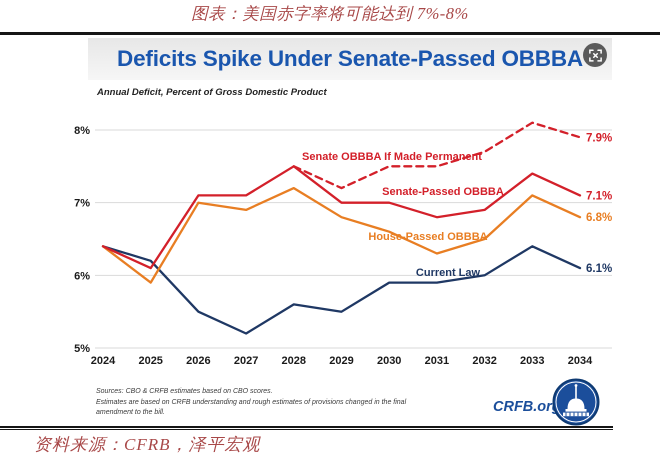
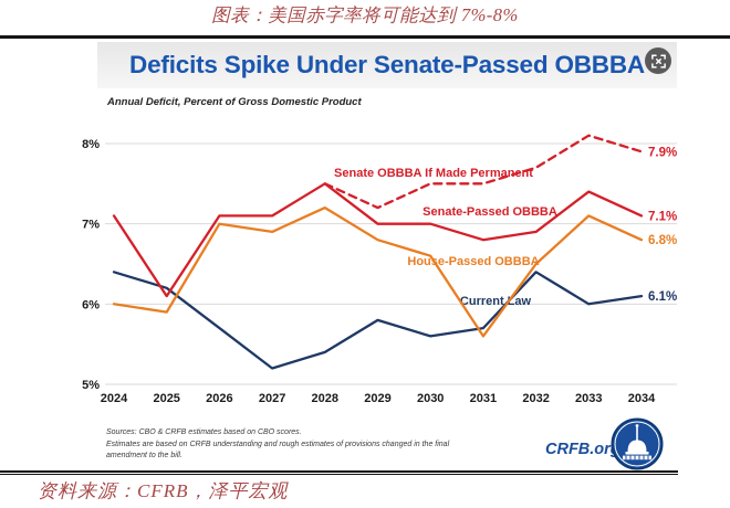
House-Passed OBBBA/2024: 6.4% -> 6.0%
Senate-Passed OBBBA/2024: 6.4% -> 7.1%
Current Law/2026: 5.5% -> 5.7%
Current Law/2028: 5.6% -> 5.4%
Current Law/2029: 5.5% -> 5.8%
Current Law/2030: 5.9% -> 5.6%
Current Law/2031: 5.9% -> 5.7%
House-Passed OBBBA/2031: 6.3% -> 5.6%
Current Law/2032: 6.0% -> 6.4%
Current Law/2033: 6.4% -> 6.0%
